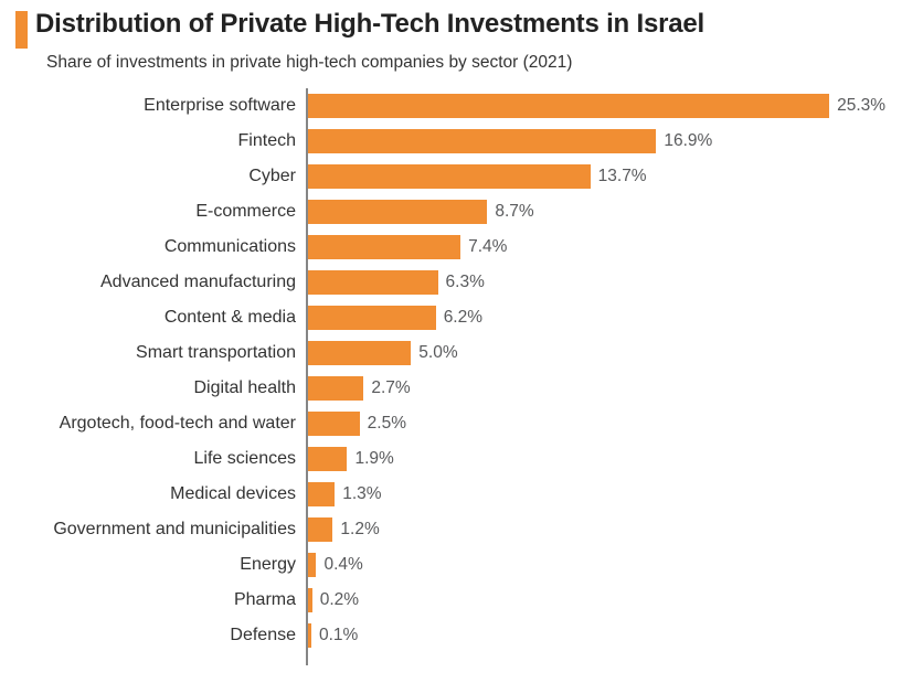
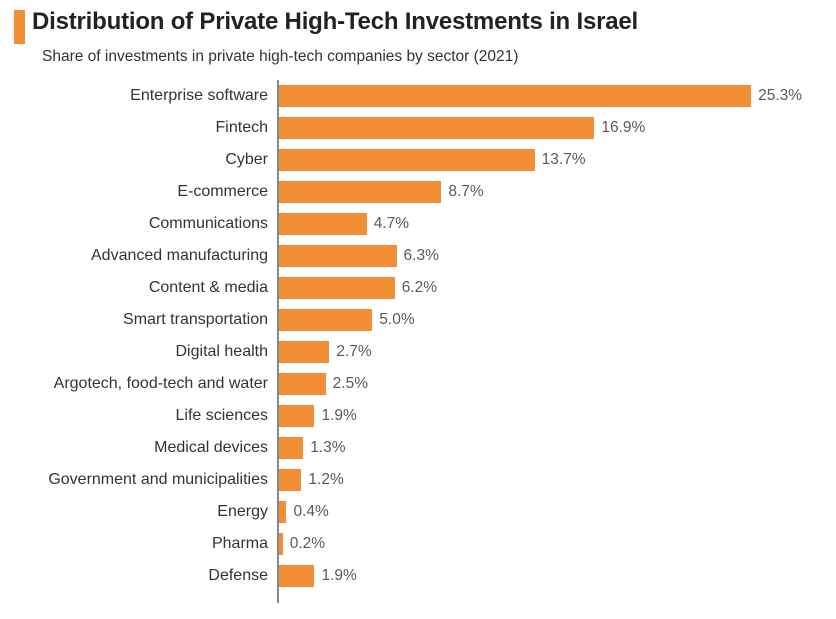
Communications: 7.4% -> 4.7%
Defense: 0.1% -> 1.9%
